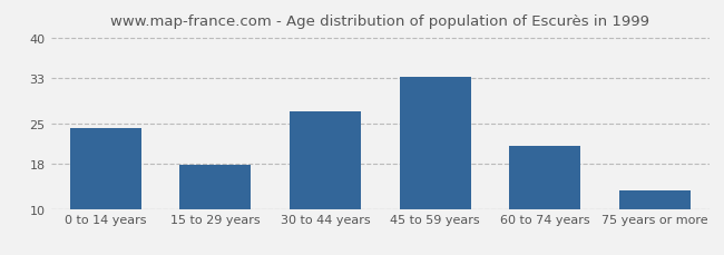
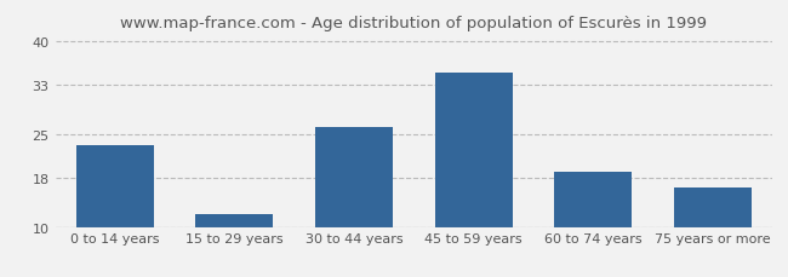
0 to 14 years: 24.2 -> 23.2
15 to 29 years: 17.7 -> 12.0
30 to 44 years: 27.2 -> 26.2
45 to 59 years: 33.2 -> 35.0
60 to 74 years: 21.0 -> 19.0
75 years or more: 13.2 -> 16.4
